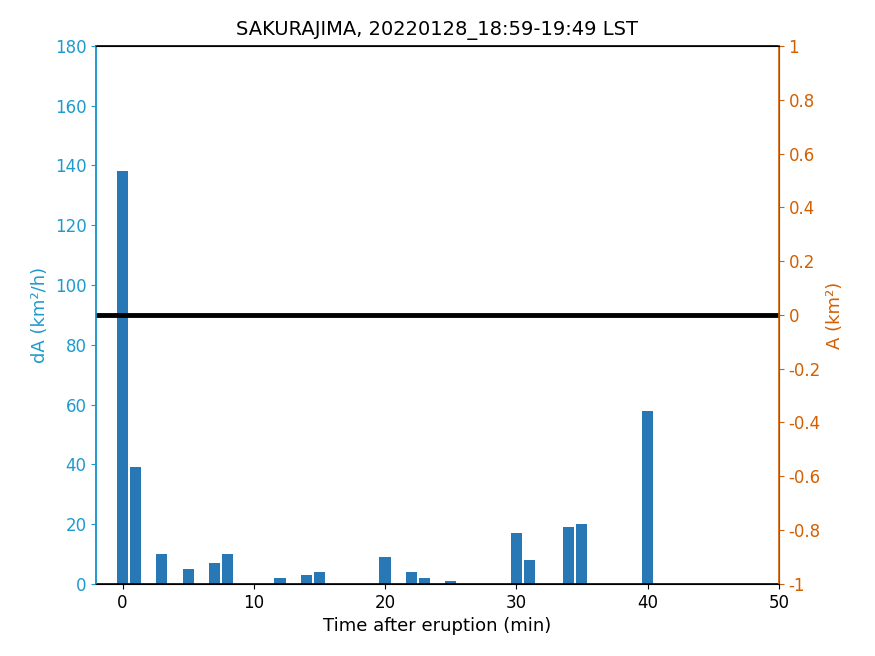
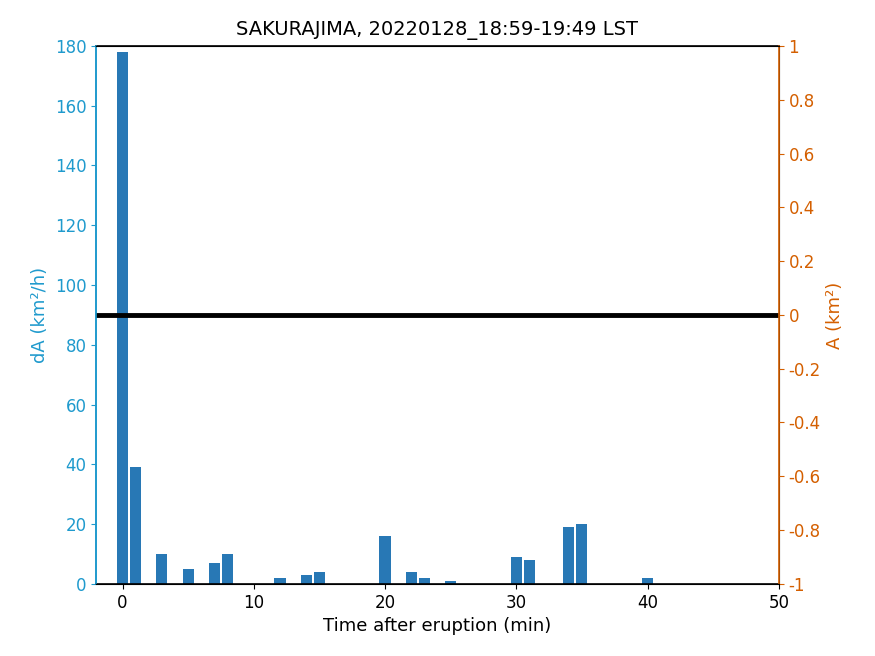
0: 138 -> 178
20: 9 -> 16
30: 17 -> 9
40: 58 -> 2
